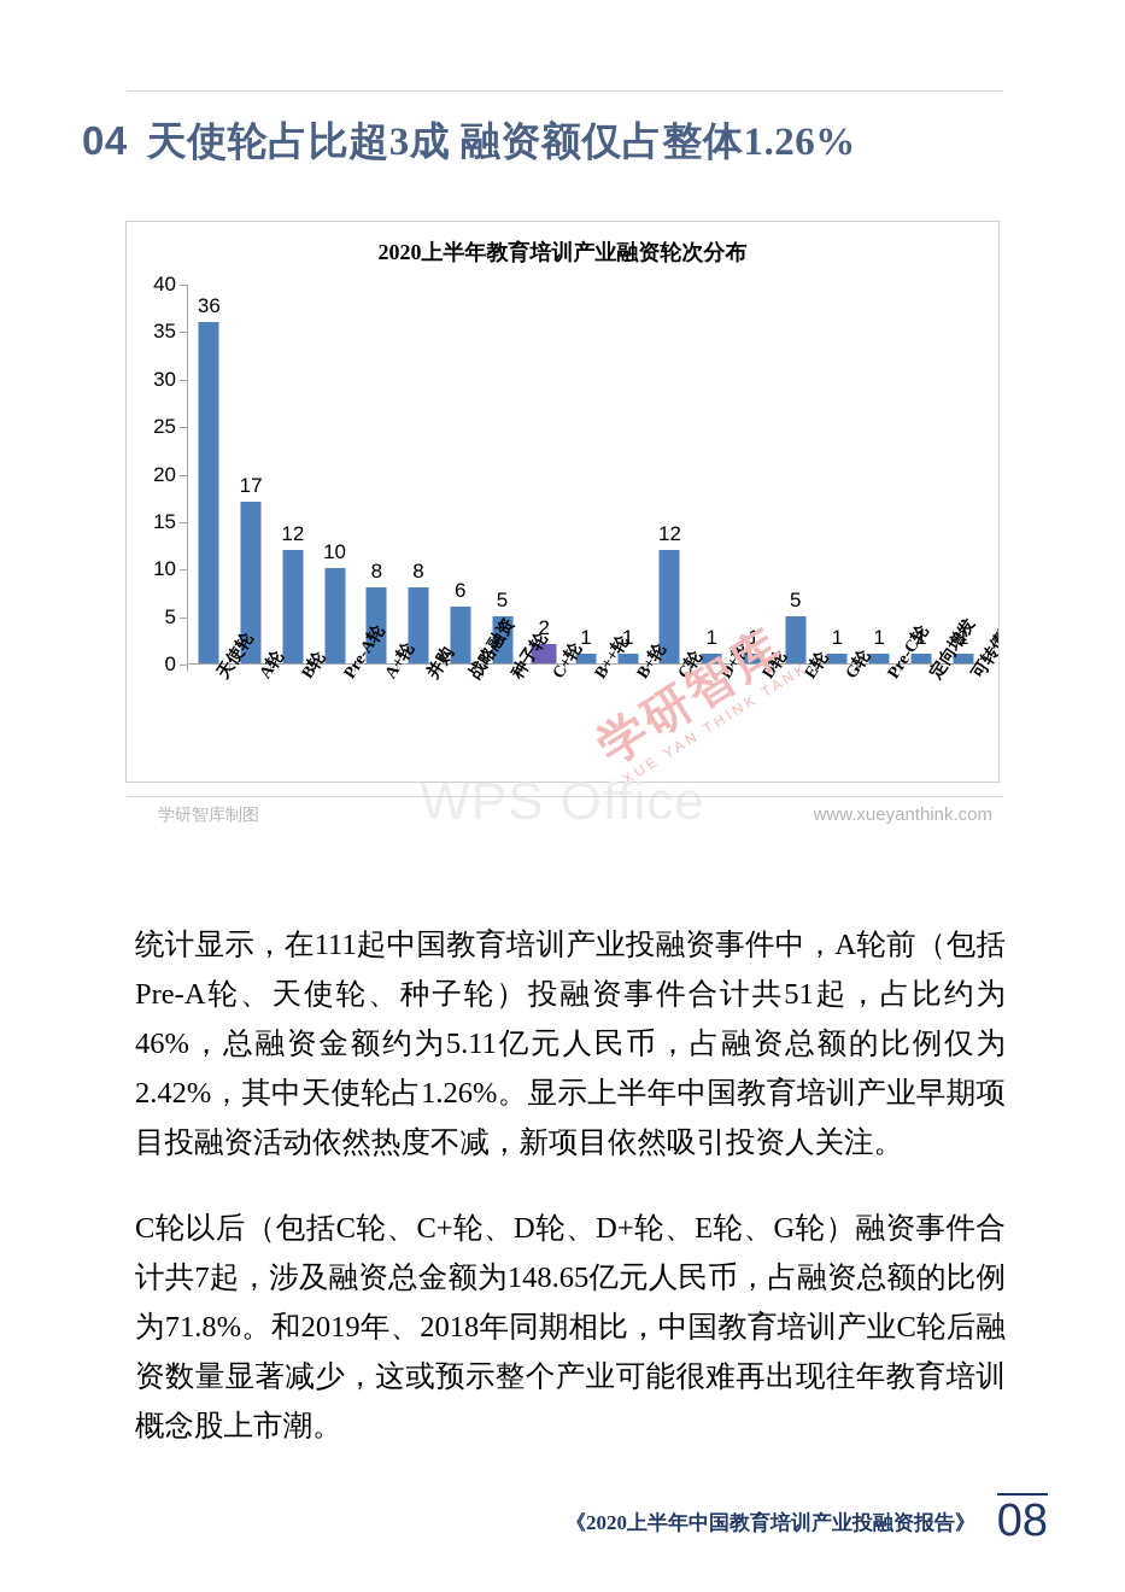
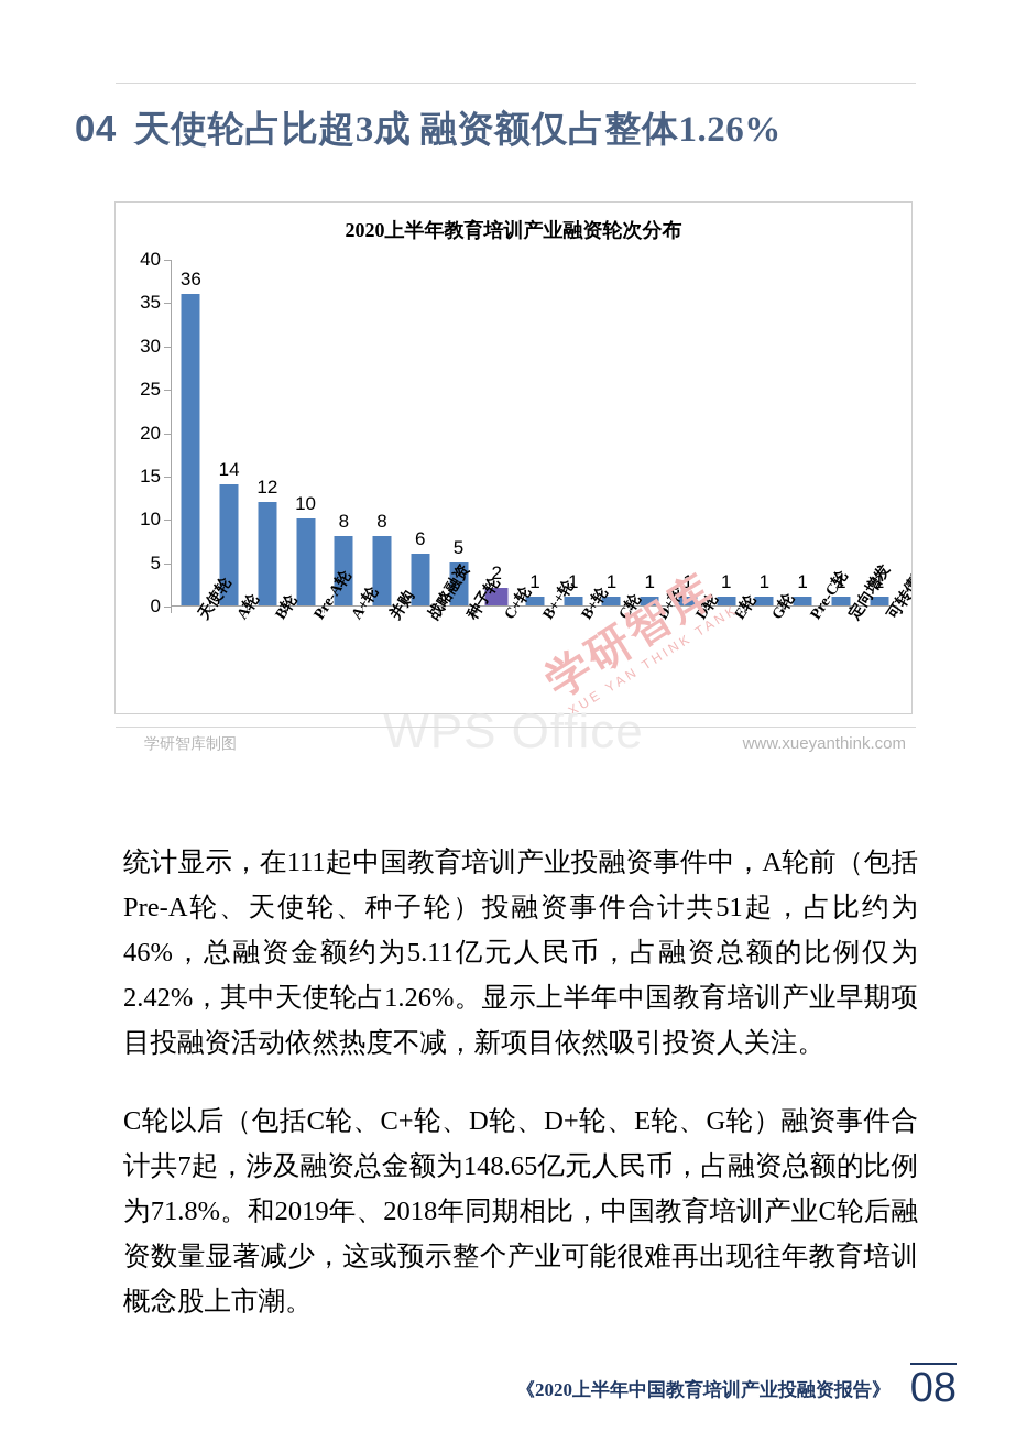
A轮: 17 -> 14
C轮: 12 -> 1
E轮: 5 -> 1
